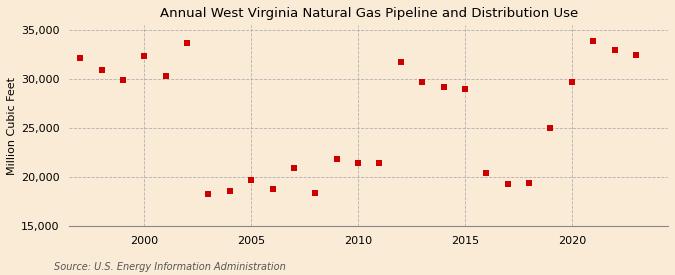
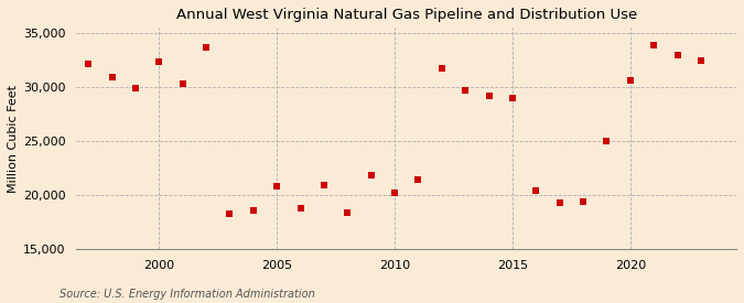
2005: 19,700 -> 20,800
2010: 21,500 -> 20,200
2020: 29,700 -> 30,600
